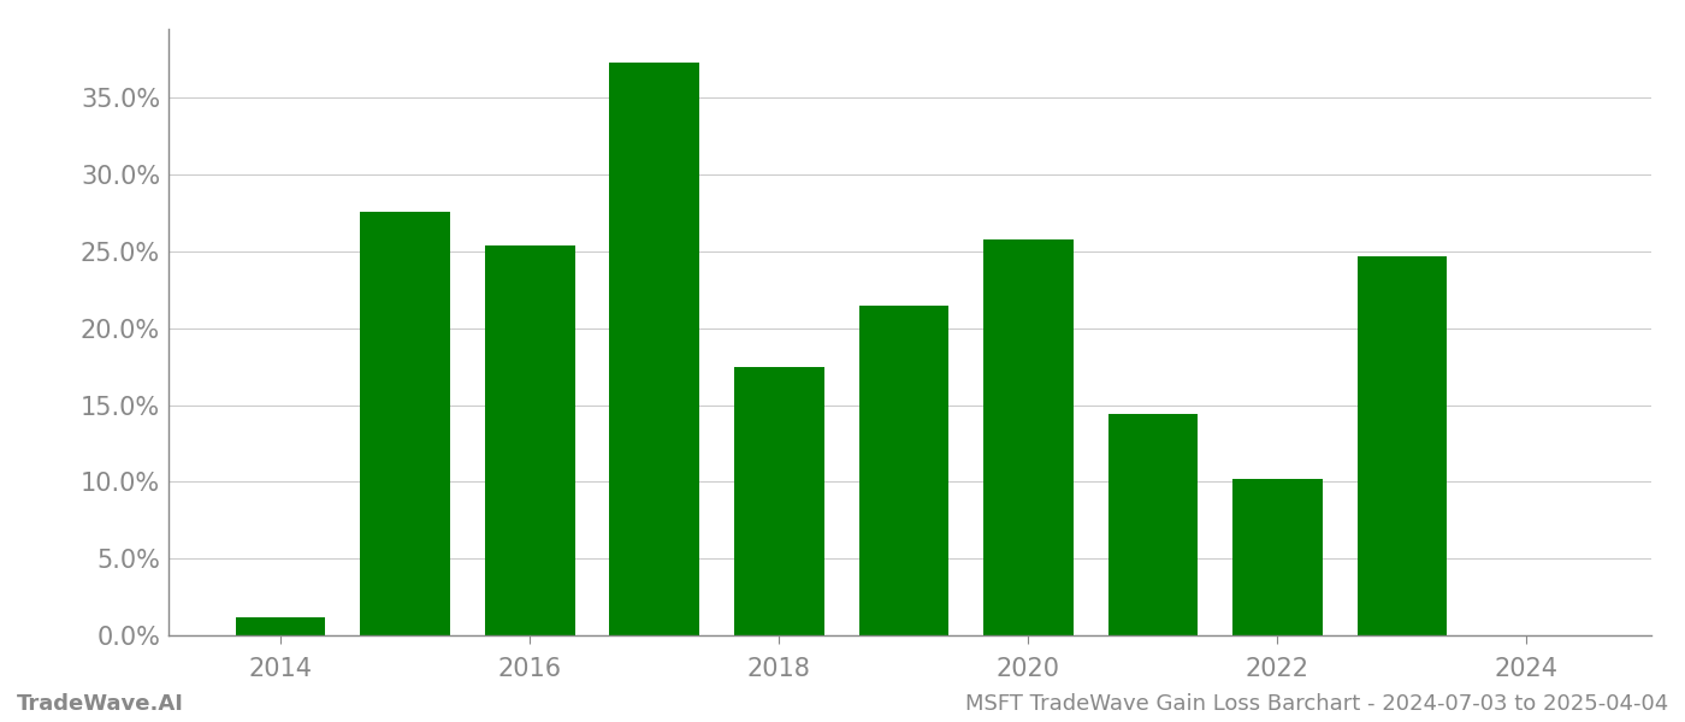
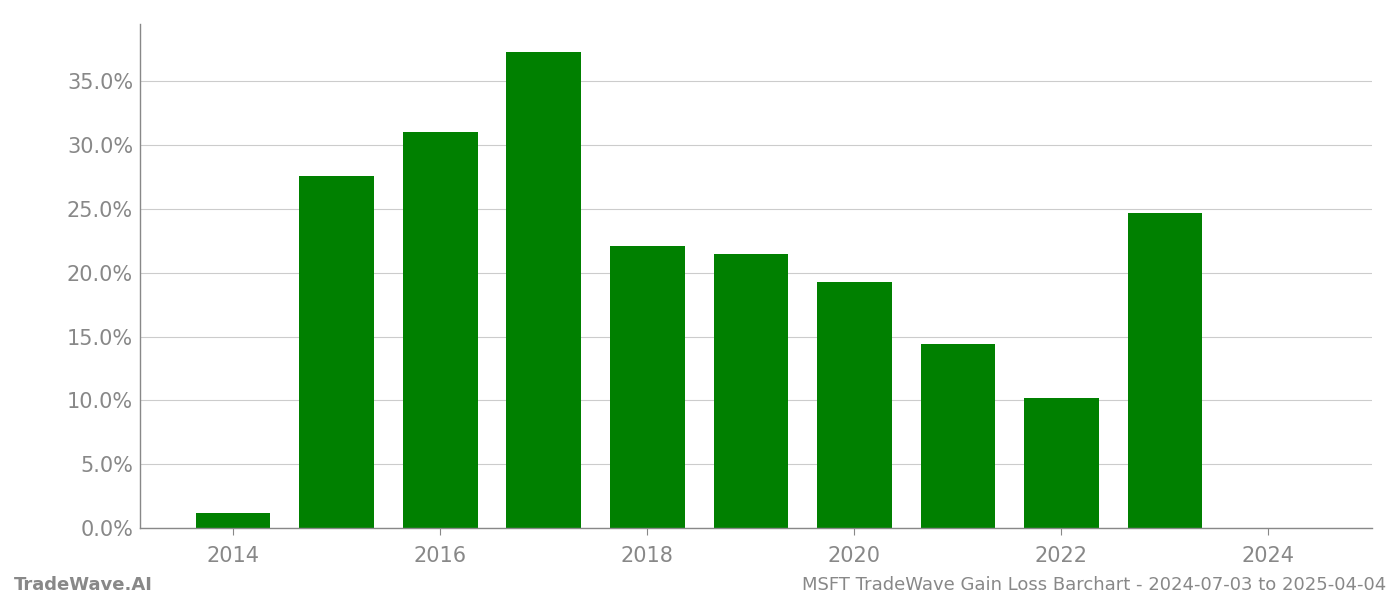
2016: 25.4% -> 31.0%
2018: 17.5% -> 22.1%
2020: 25.8% -> 19.3%
